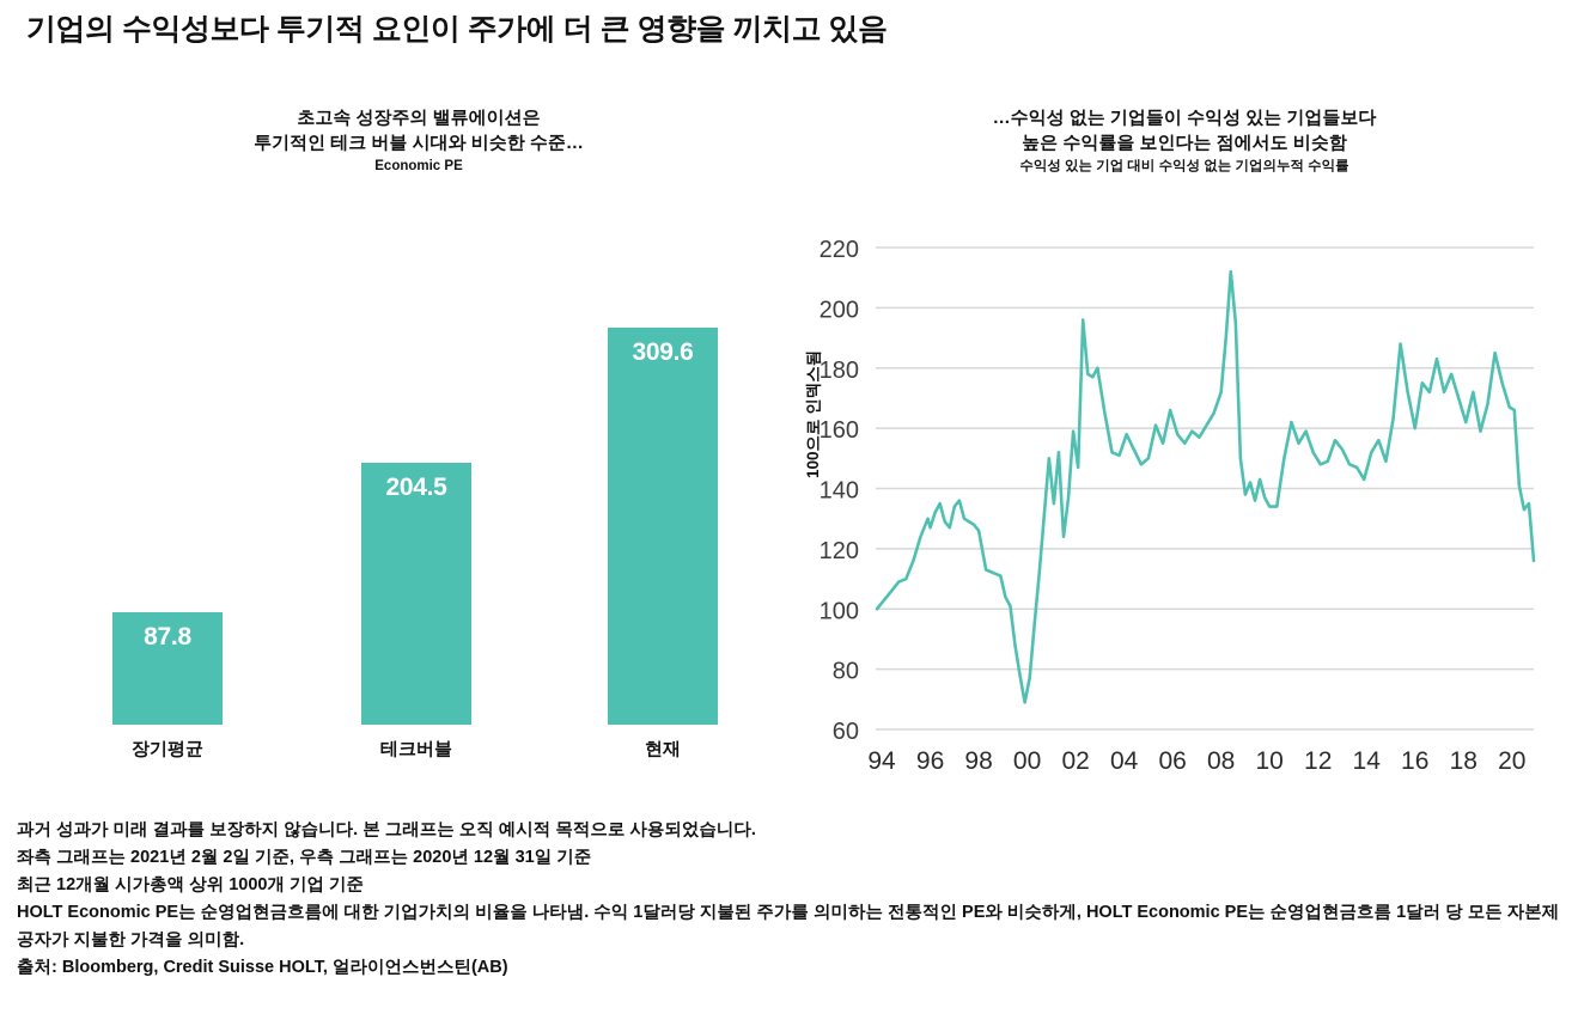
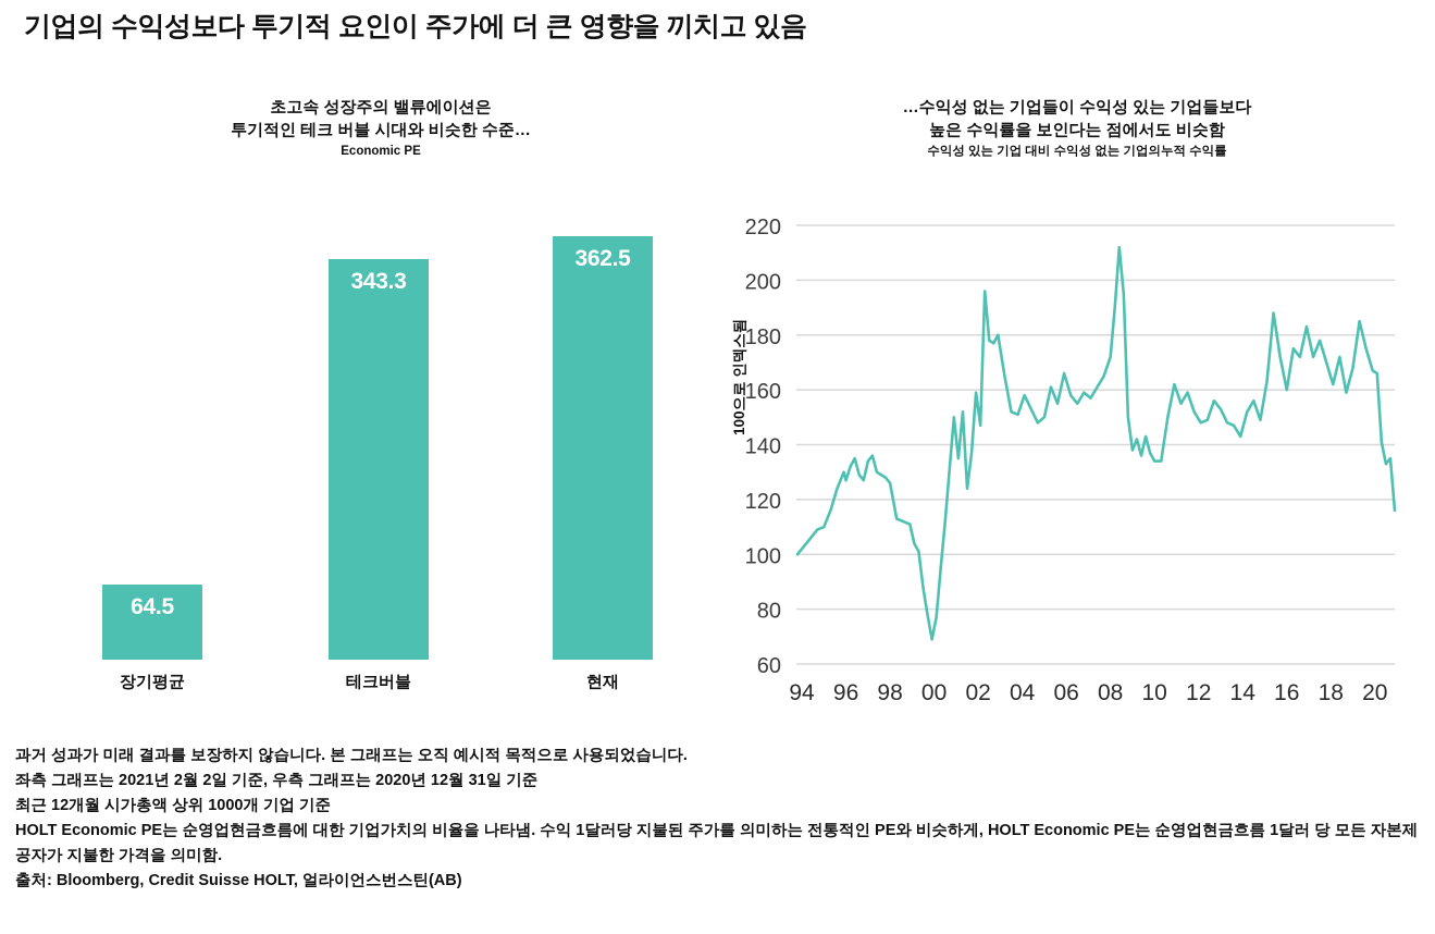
초고속 성장주의 밸류에이션은 투기적인 테크 버블 시대와 비슷한 수준…/장기평균: 87.8 -> 64.5
초고속 성장주의 밸류에이션은 투기적인 테크 버블 시대와 비슷한 수준…/테크버블: 204.5 -> 343.3
초고속 성장주의 밸류에이션은 투기적인 테크 버블 시대와 비슷한 수준…/현재: 309.6 -> 362.5
